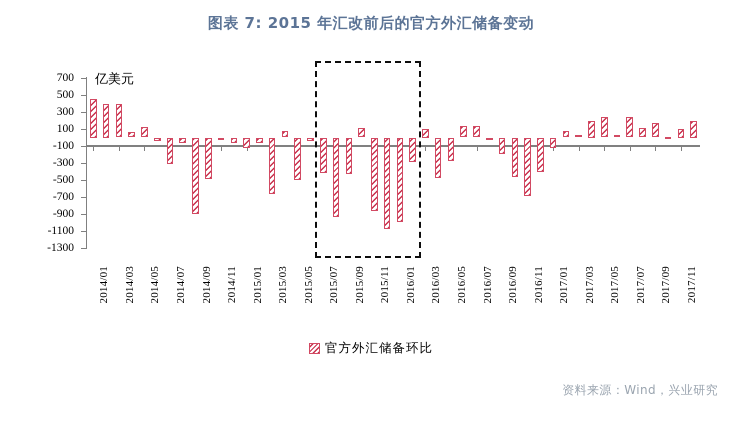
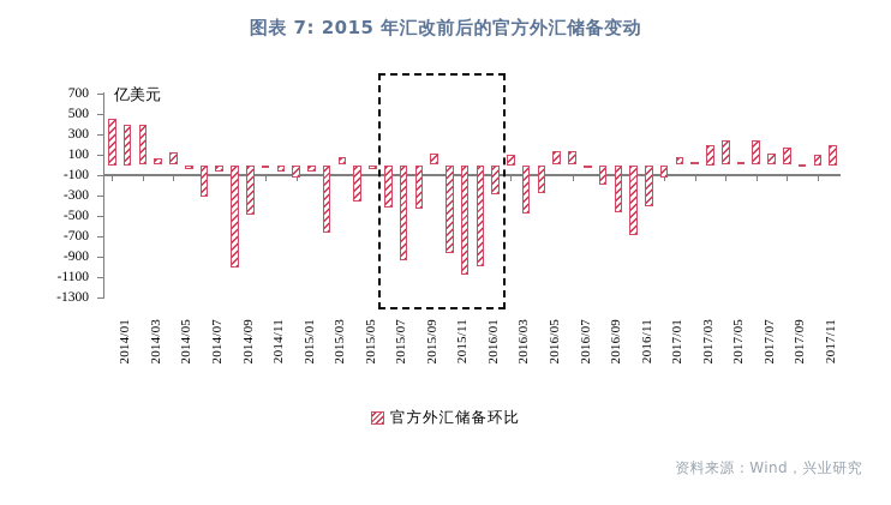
2014/09: -900 -> -1000
2015/05: -500 -> -400
